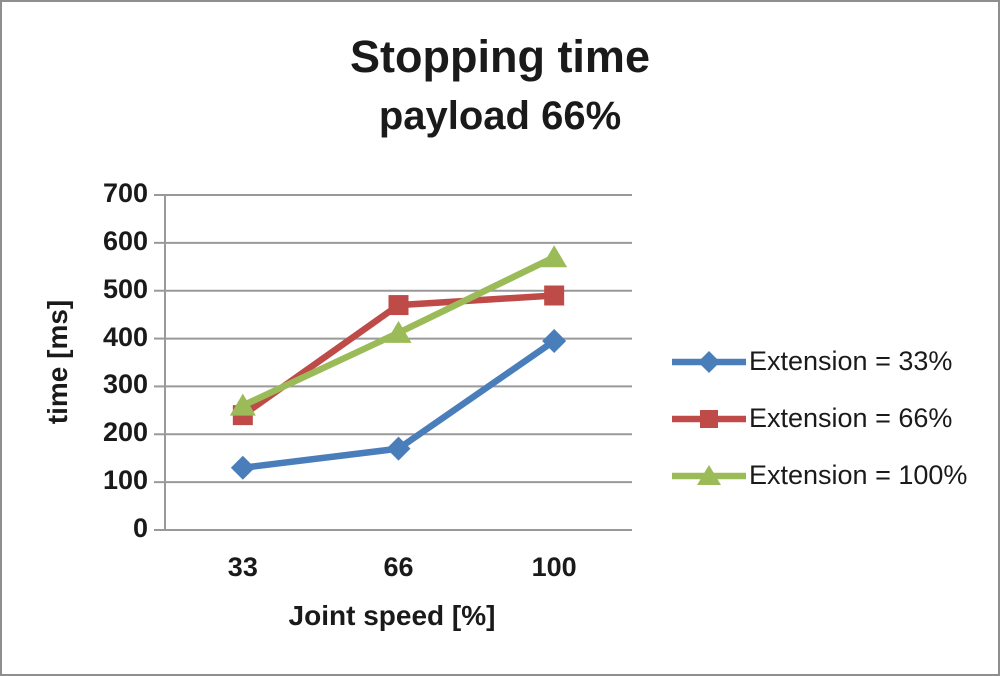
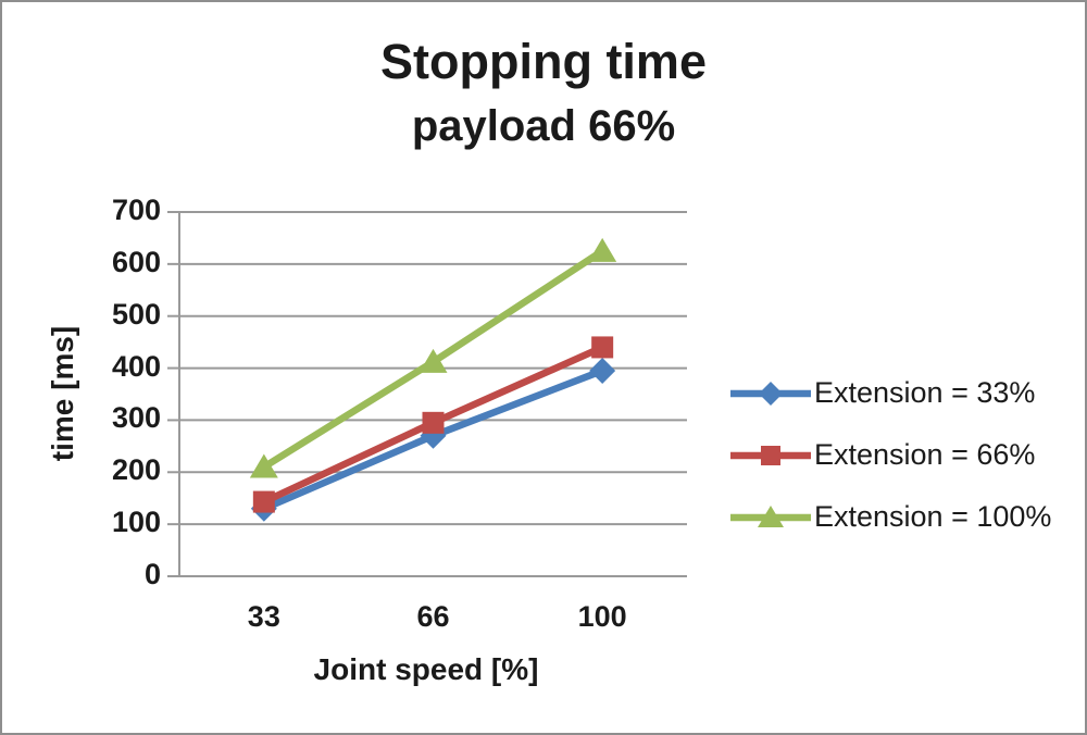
Extension = 66%/33: 240 -> 140
Extension = 100%/33: 260 -> 210
Extension = 33%/66: 170 -> 270
Extension = 66%/66: 470 -> 300
Extension = 66%/100: 490 -> 440
Extension = 100%/100: 570 -> 620
